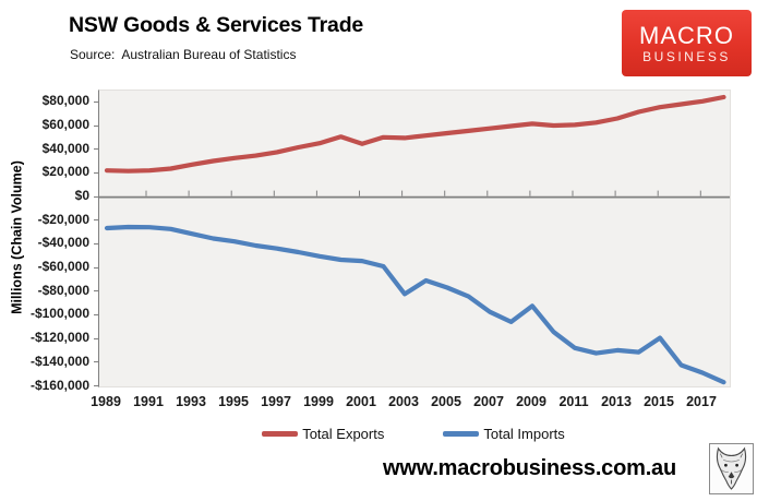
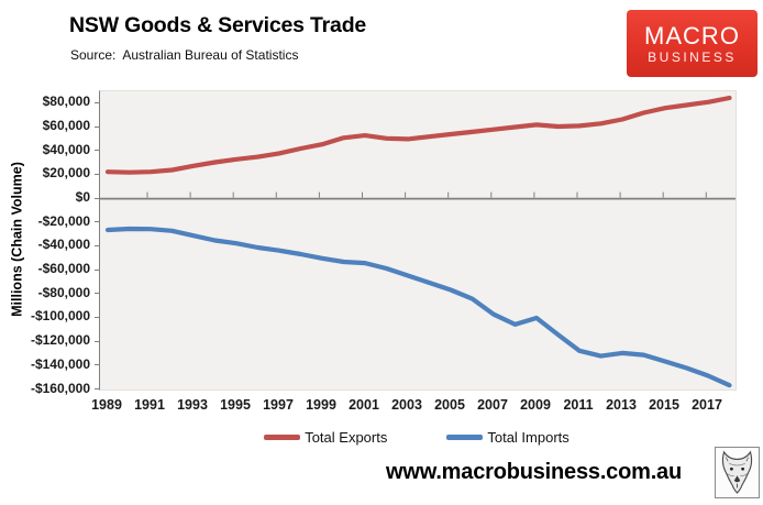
Total Exports/2001: $45000 -> $53000
Total Imports/2003: -$82000 -> -$64000
Total Imports/2009: -$92000 -> -$100000
Total Imports/2015: -$119000 -> -$136000
